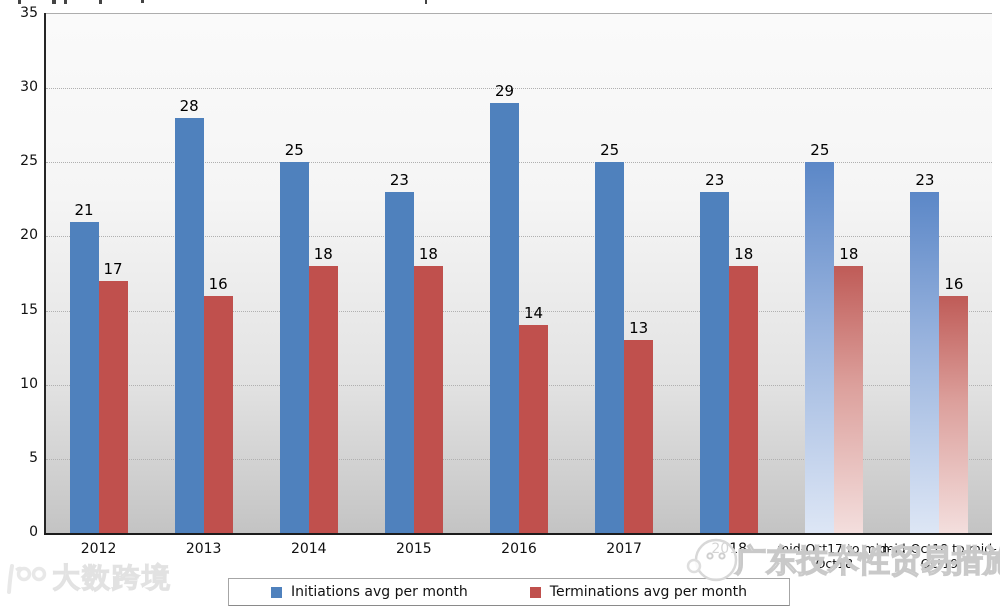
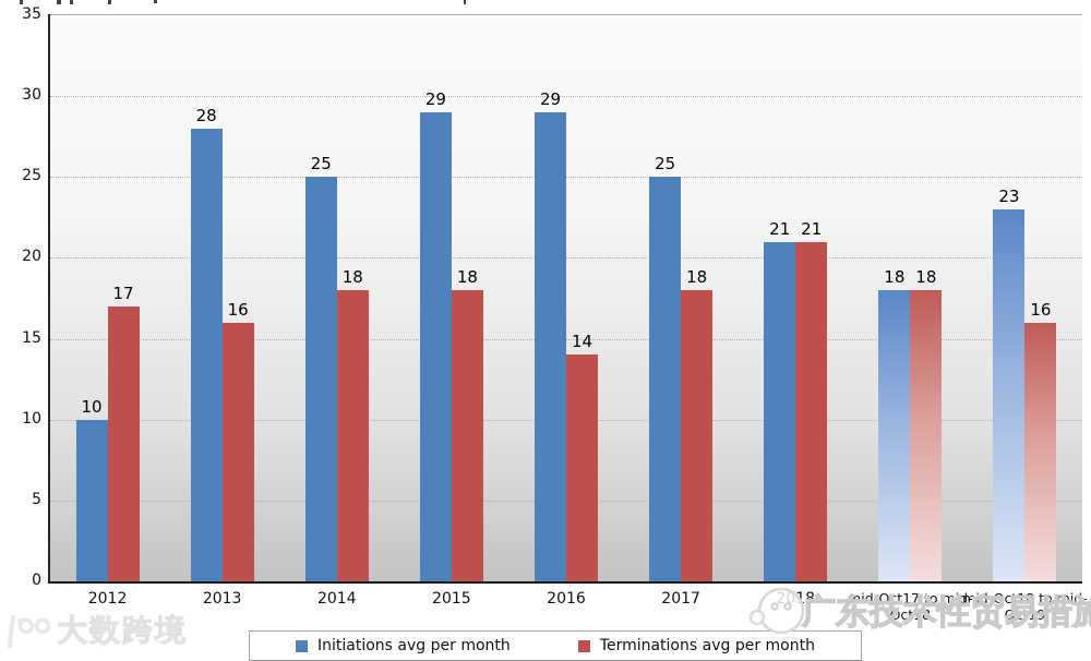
Initiations avg per month/2012: 21 -> 10
Initiations avg per month/2015: 23 -> 29
Terminations avg per month/2017: 13 -> 18
Initiations avg per month/2018: 23 -> 21
Terminations avg per month/2018: 18 -> 21
Initiations avg per month/mid-Oct17 to mid-Oct18: 25 -> 18
